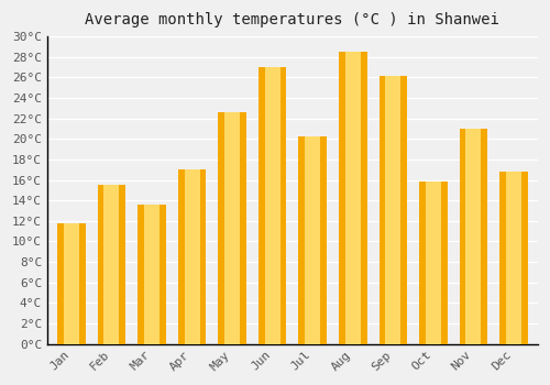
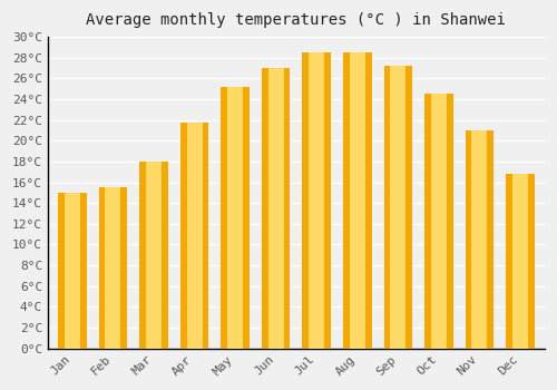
Jan: 11.8°C -> 15.0°C
Mar: 13.6°C -> 18.0°C
Apr: 17.0°C -> 21.8°C
May: 22.6°C -> 25.2°C
Jul: 20.2°C -> 28.5°C
Sep: 26.2°C -> 27.2°C
Oct: 15.8°C -> 24.5°C
